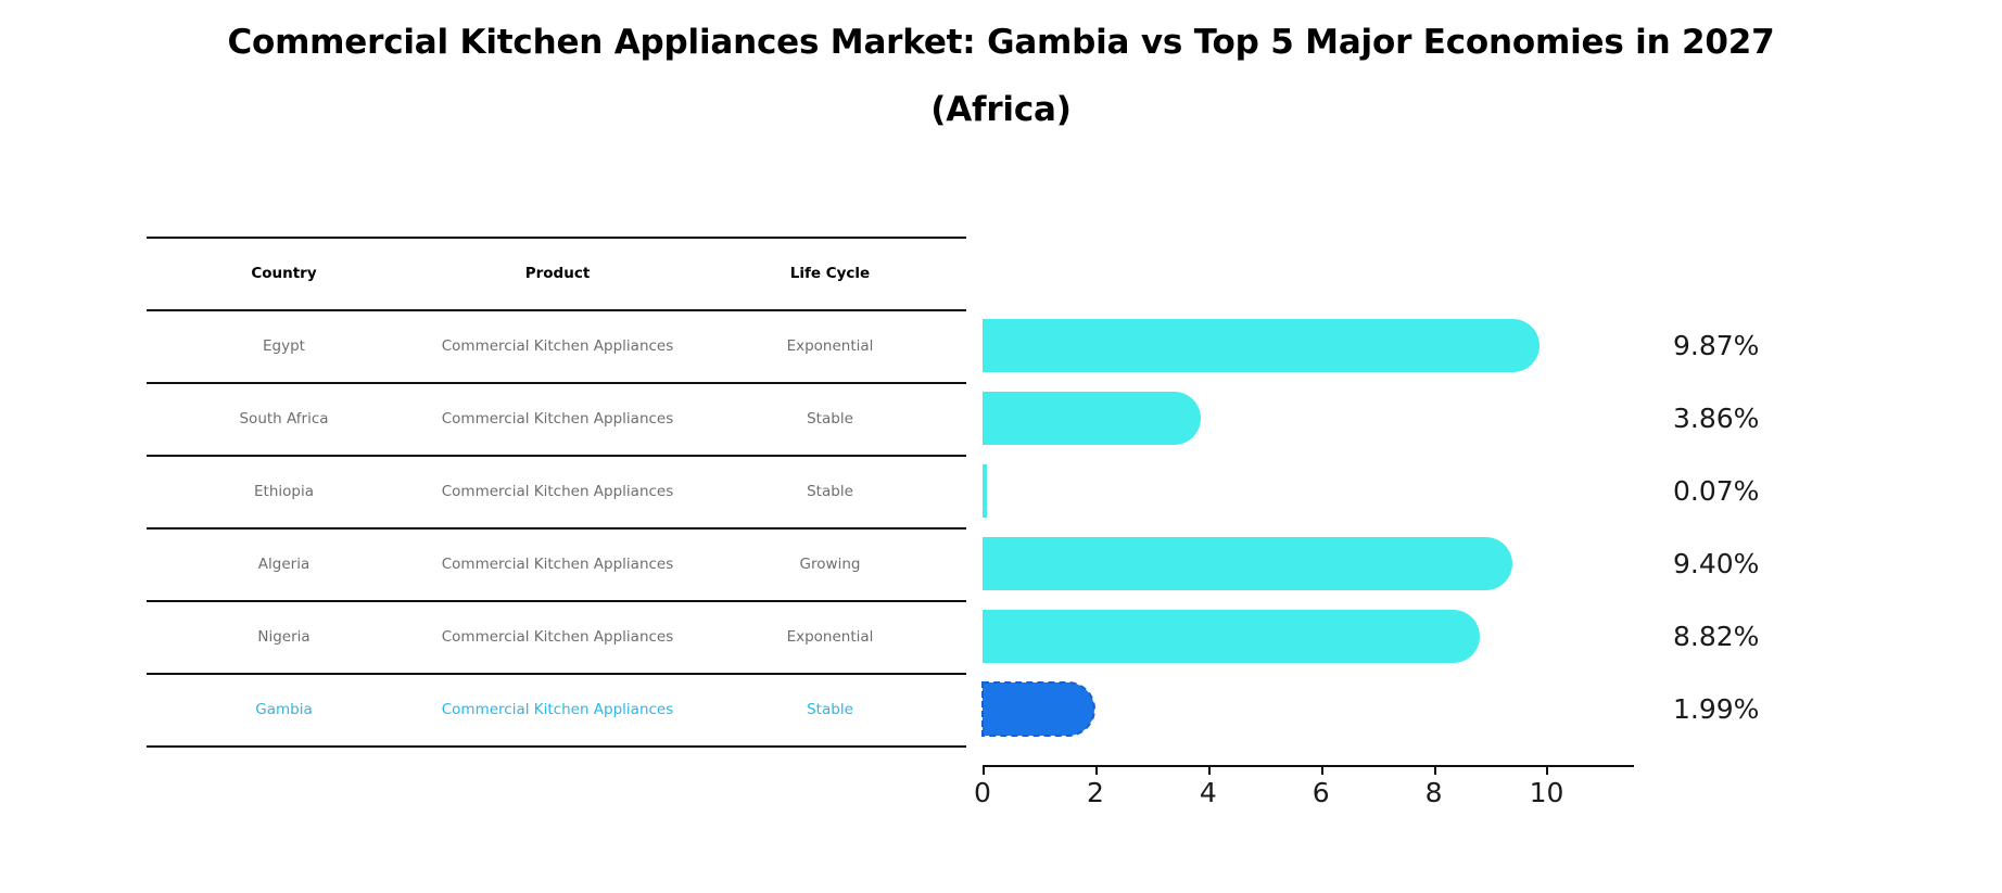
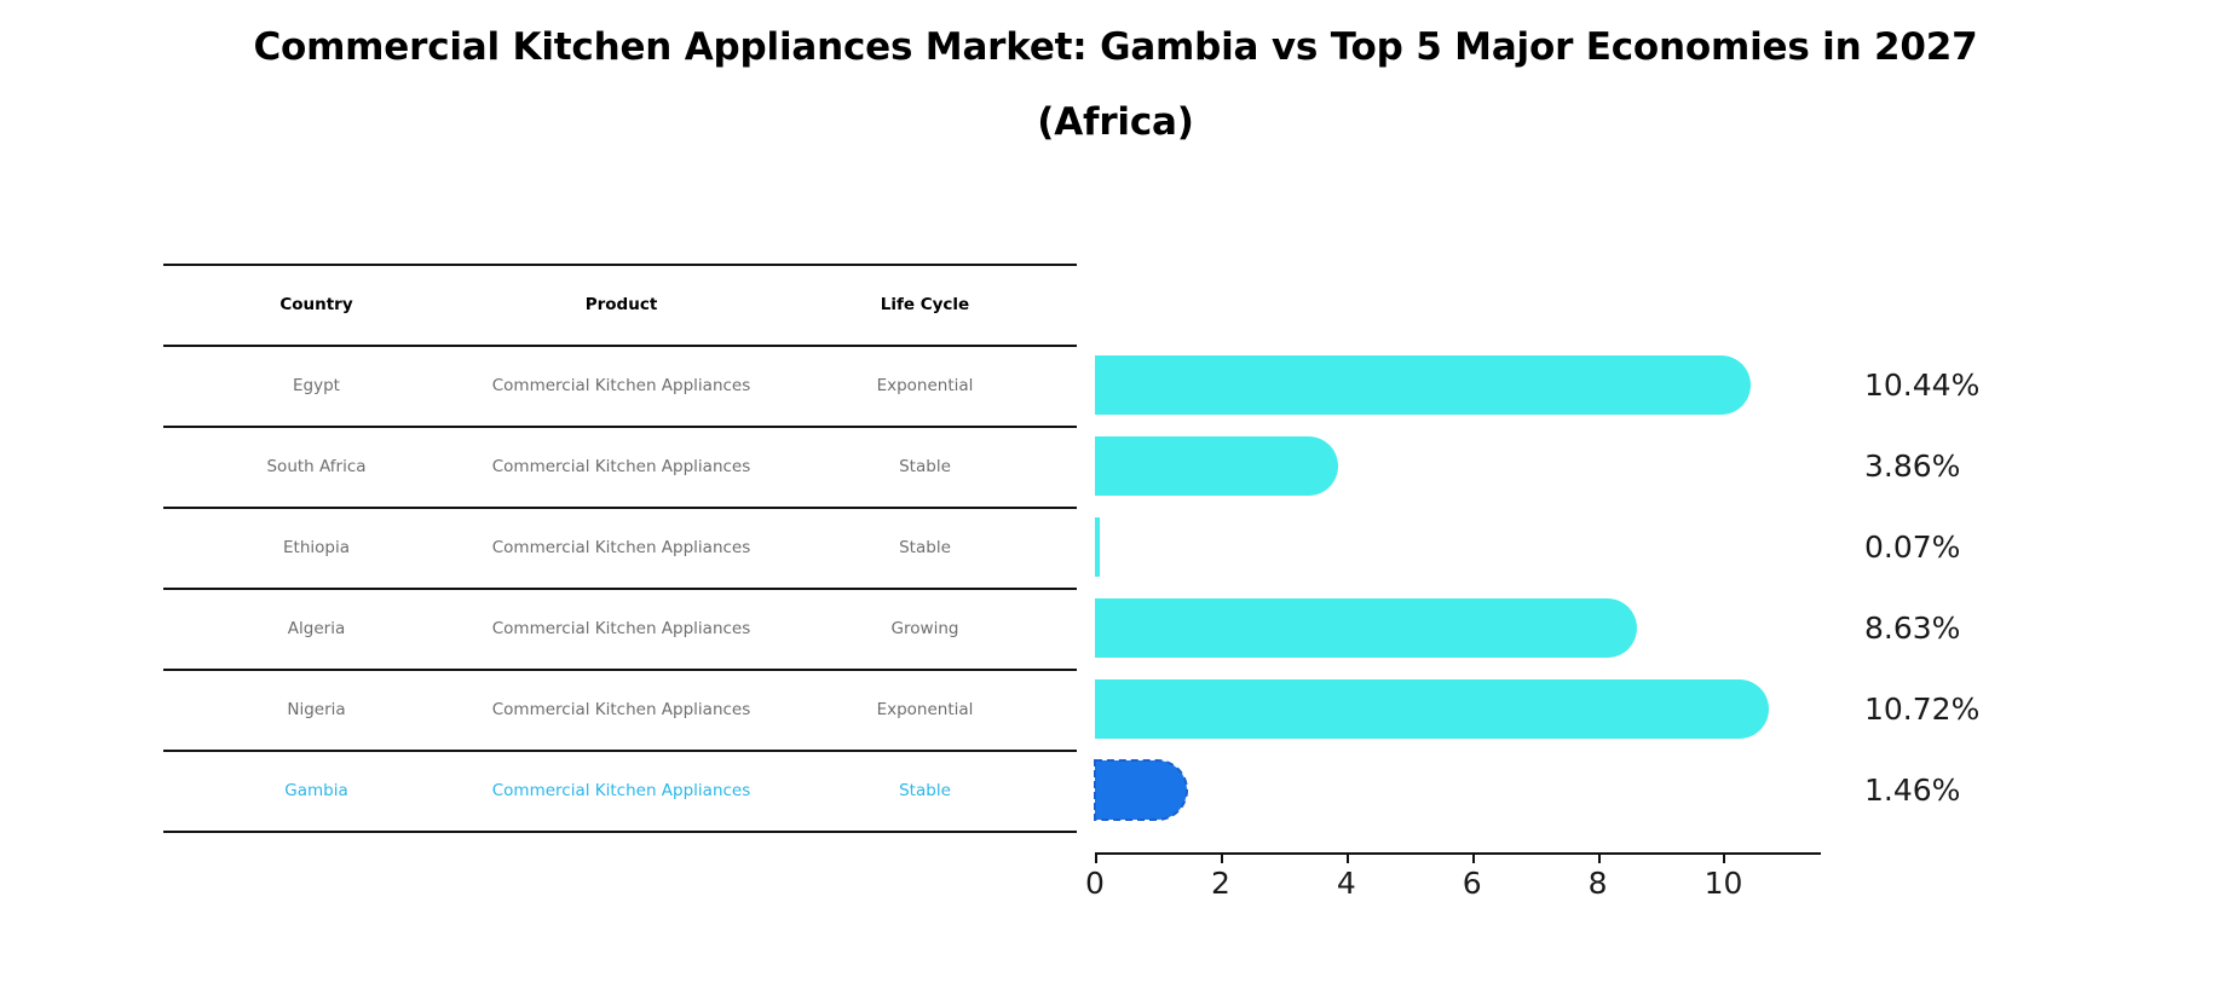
Egypt: 9.87% -> 10.44%
Algeria: 9.40% -> 8.63%
Nigeria: 8.82% -> 10.72%
Gambia: 1.99% -> 1.46%
